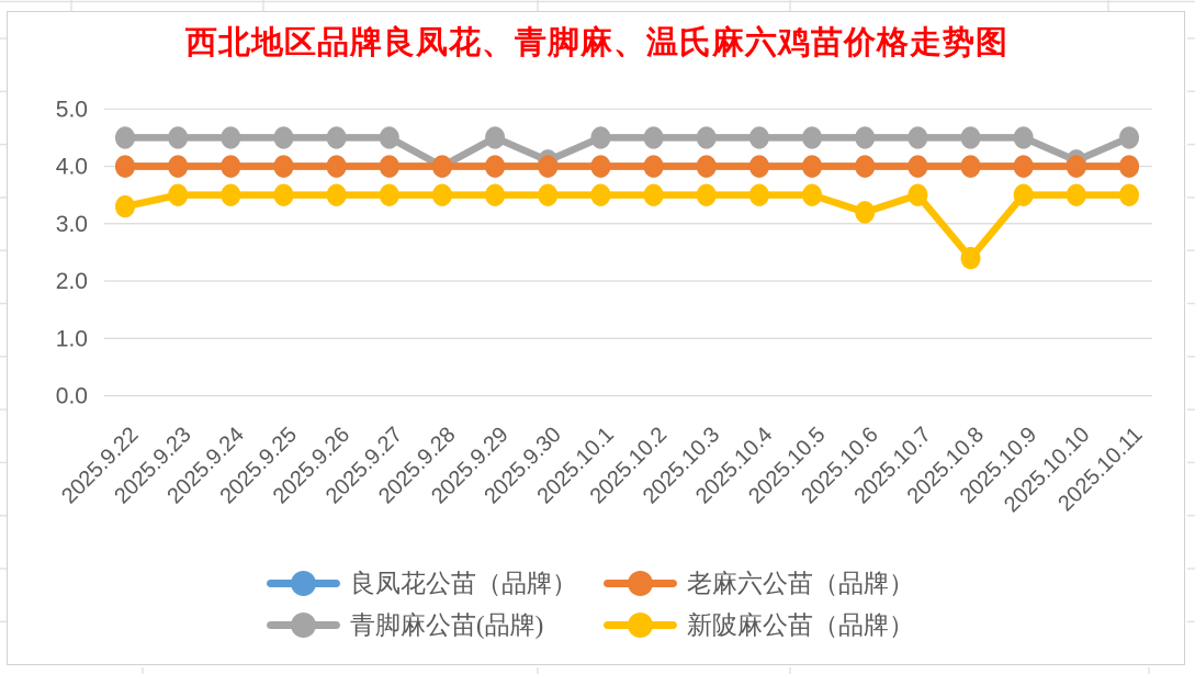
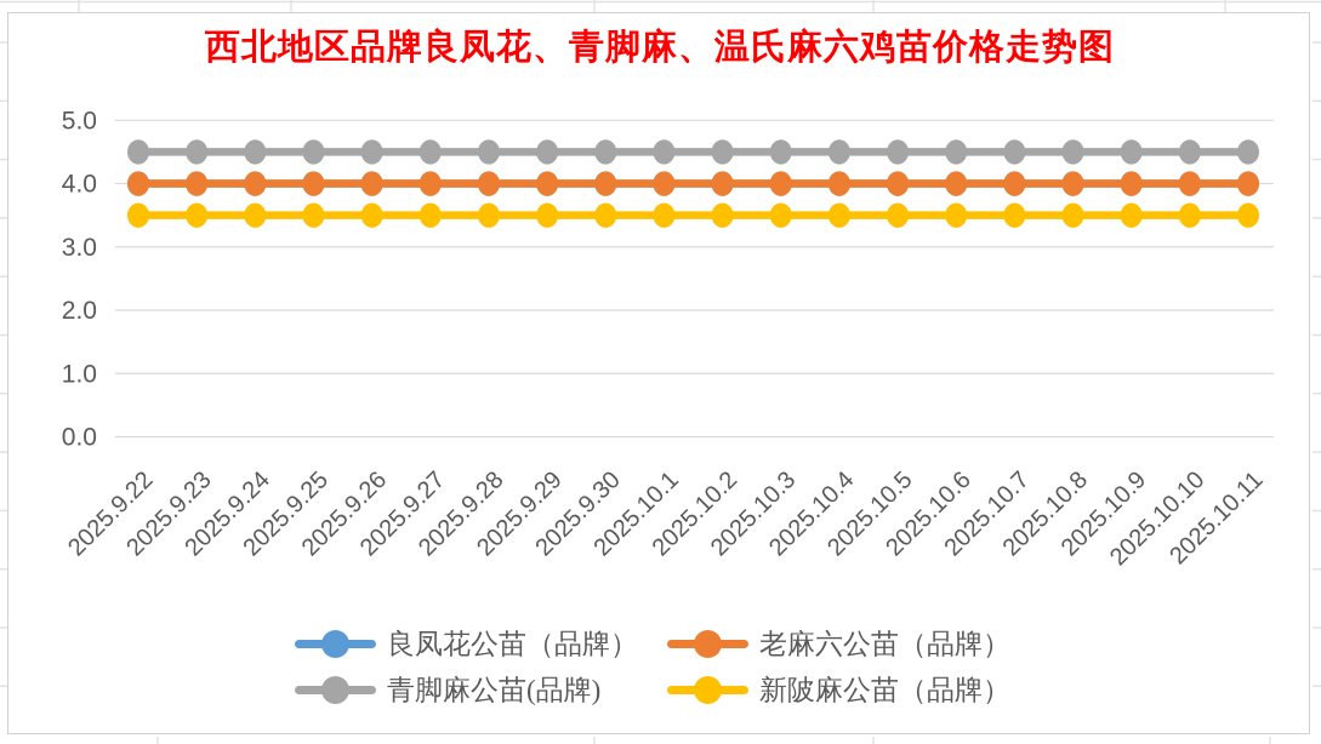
新陂麻公苗（品牌）/2025.9.22: 3.3 -> 3.5
青脚麻公苗(品牌)/2025.9.28: 4.0 -> 4.5
青脚麻公苗(品牌)/2025.9.30: 4.1 -> 4.5
新陂麻公苗（品牌）/2025.10.6: 3.2 -> 3.5
新陂麻公苗（品牌）/2025.10.8: 2.4 -> 3.5
青脚麻公苗(品牌)/2025.10.10: 4.1 -> 4.5
